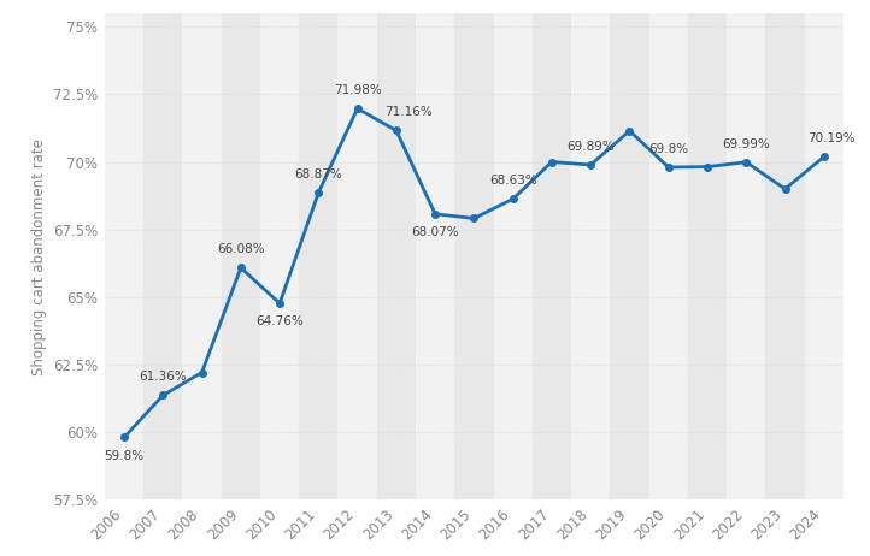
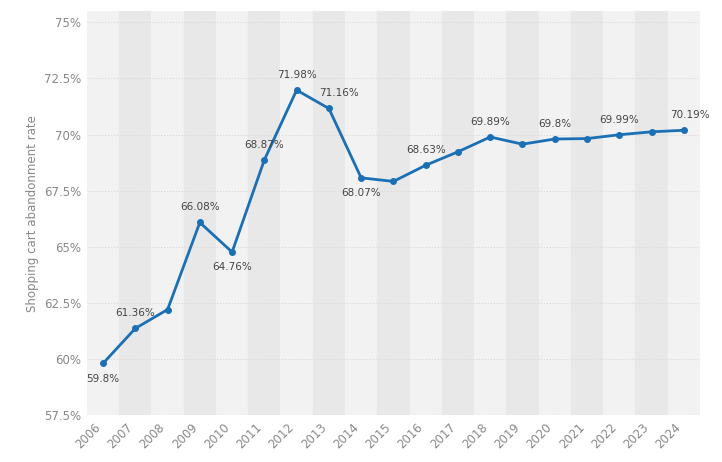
2017: 70.00% -> 69.23%
2019: 71.15% -> 69.57%
2023: 69.00% -> 70.12%
